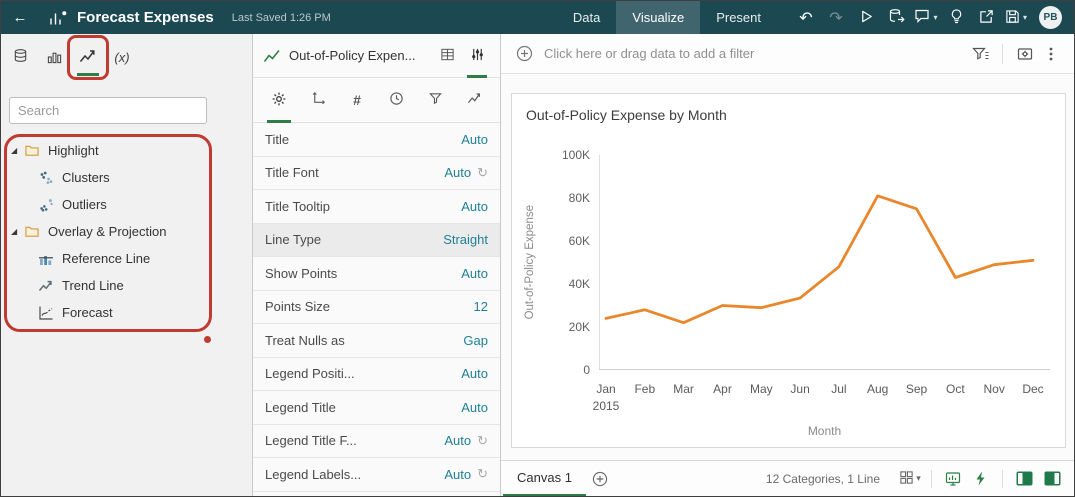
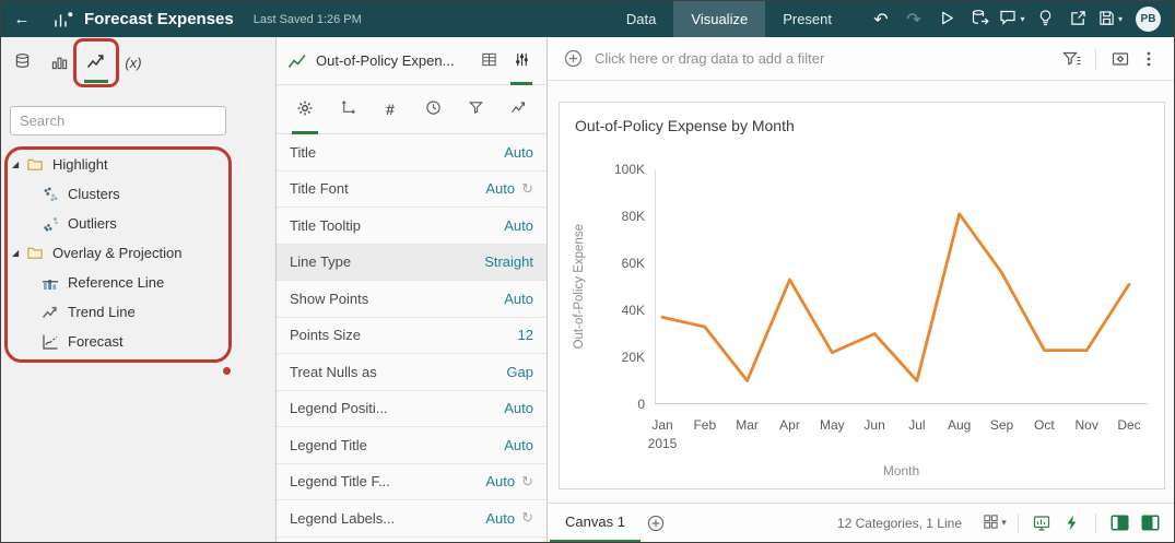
Jan: 24K -> 37K
Feb: 28K -> 33K
Mar: 22K -> 10K
Apr: 30K -> 53K
May: 29K -> 22K
Jun: 34K -> 30K
Jul: 48K -> 10K
Sep: 75K -> 56K
Oct: 43K -> 23K
Nov: 49K -> 23K
